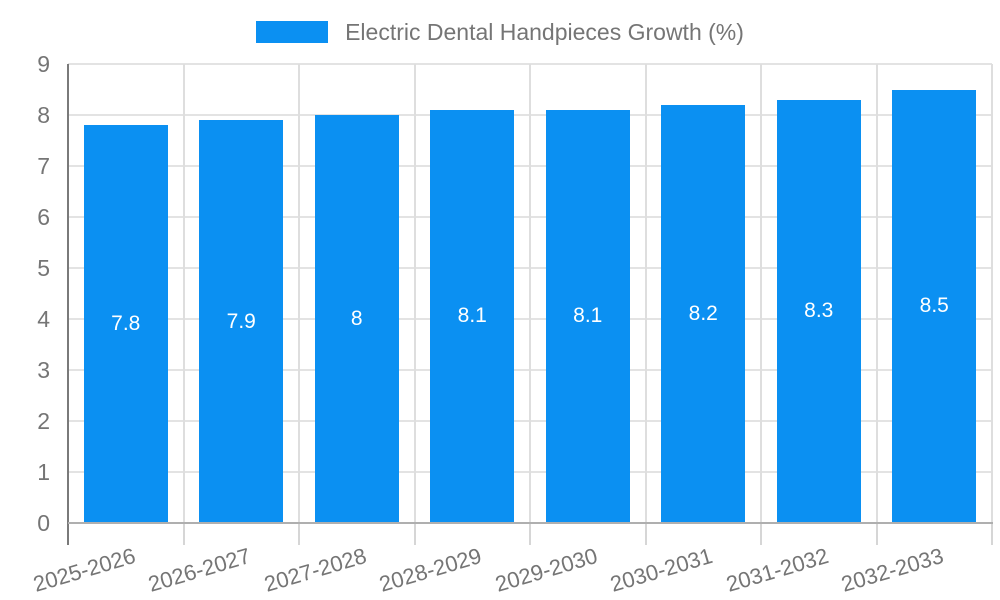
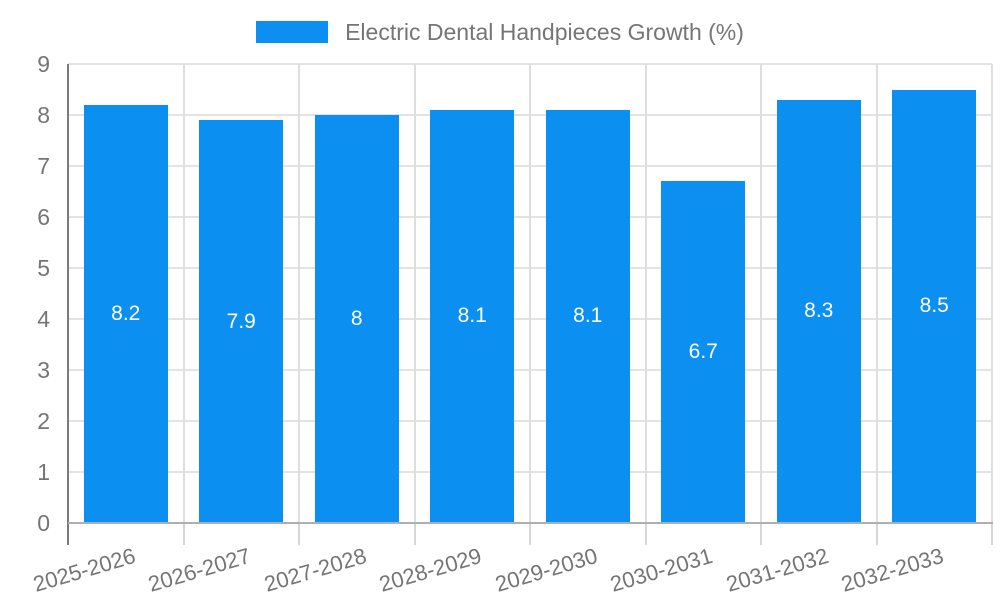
2025-2026: 7.8 -> 8.2
2030-2031: 8.2 -> 6.7
